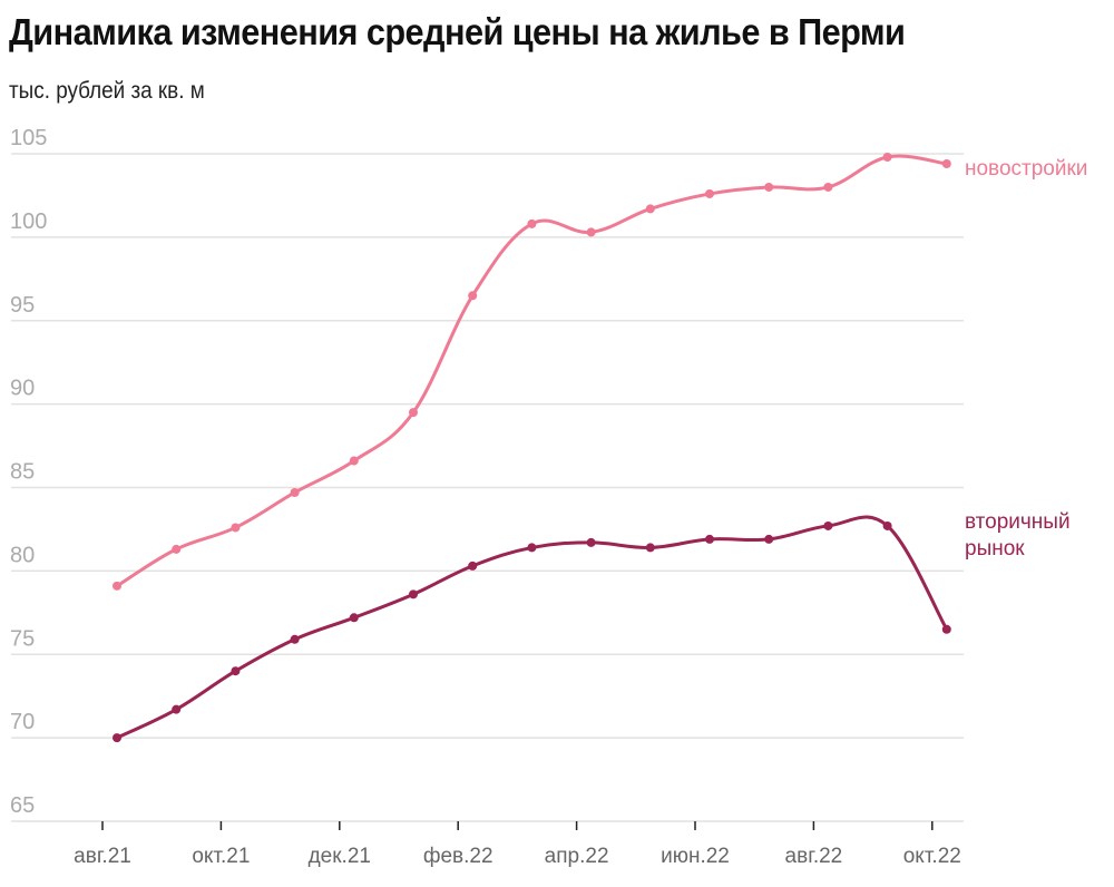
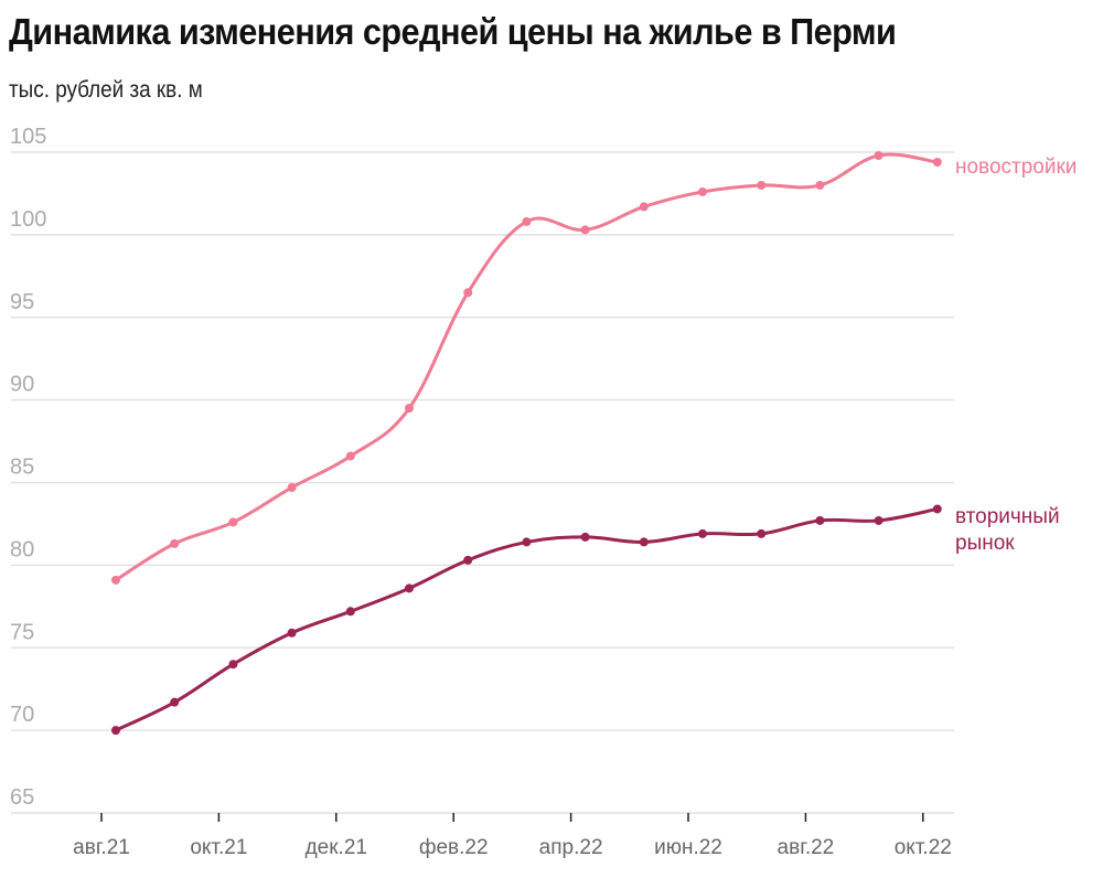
вторичный рынок/окт.22: 76.5 -> 83.4
